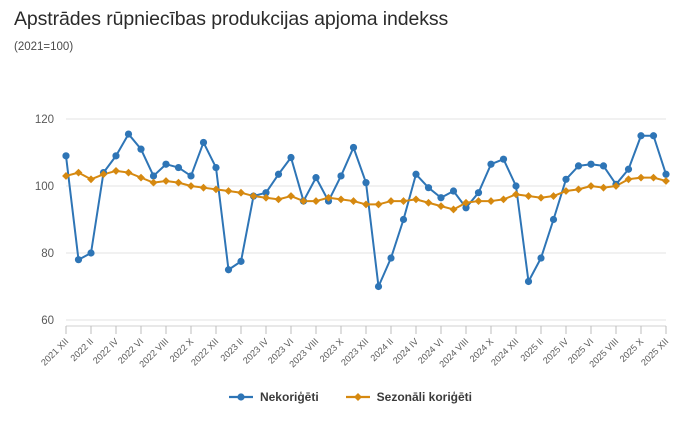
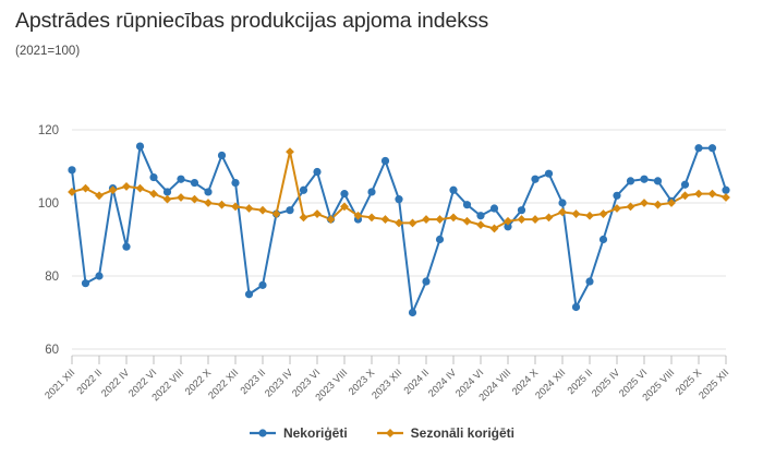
Nekoriģēti/2022 IV: 109 -> 88
Nekoriģēti/2022 VI: 111 -> 107
Sezonāli koriģēti/2023 IV: 96 -> 114
Sezonāli koriģēti/2023 VIII: 96 -> 99
